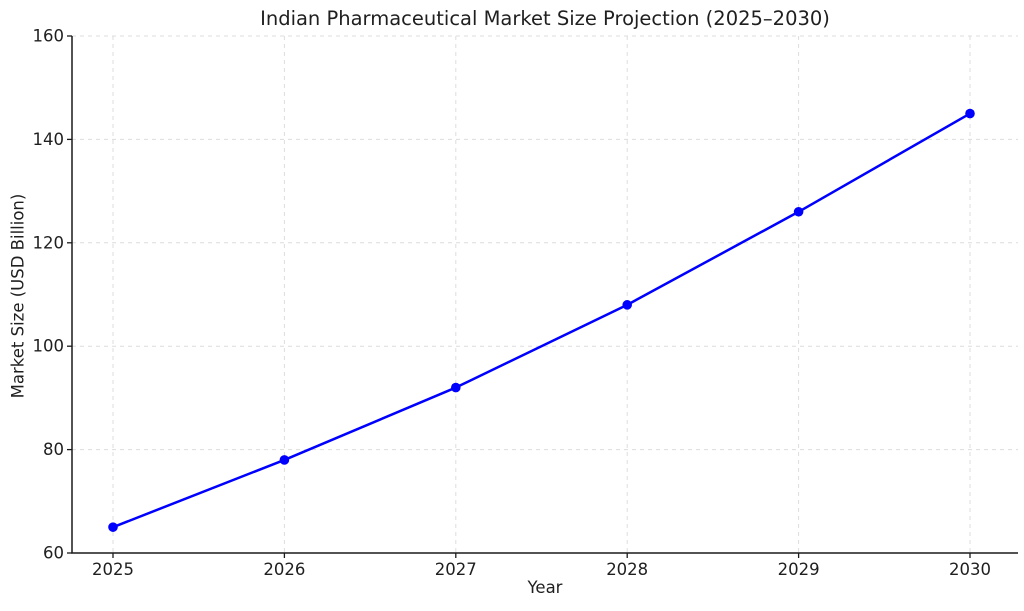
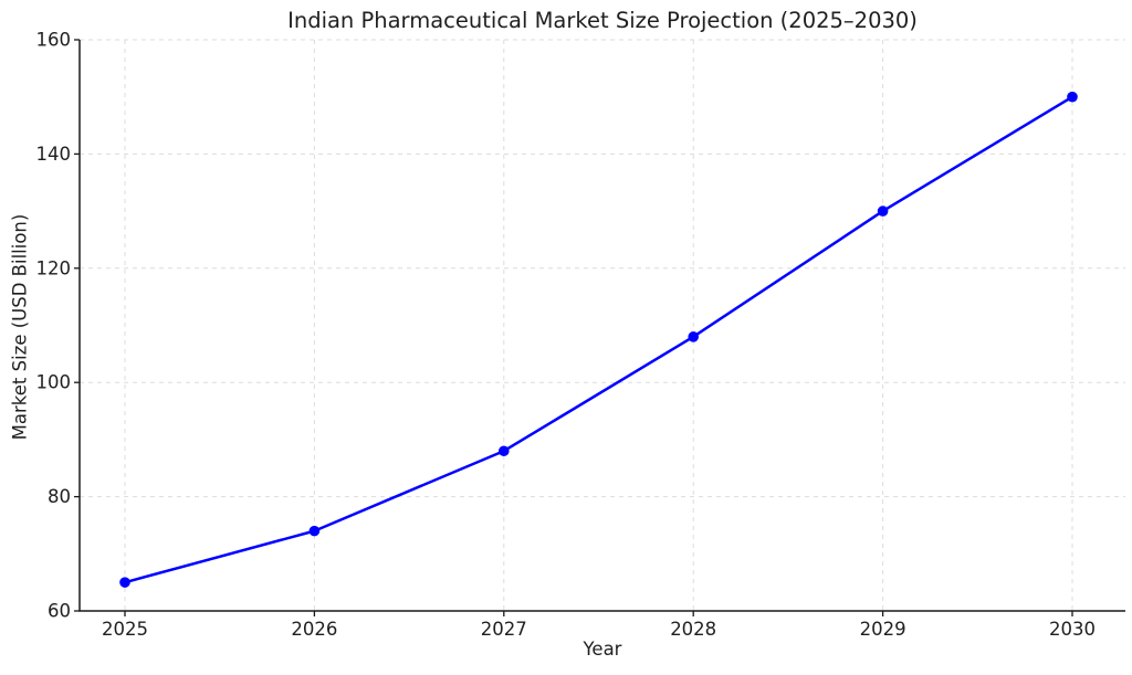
2026: 78 -> 74
2027: 92 -> 88
2029: 126 -> 130
2030: 145 -> 150
